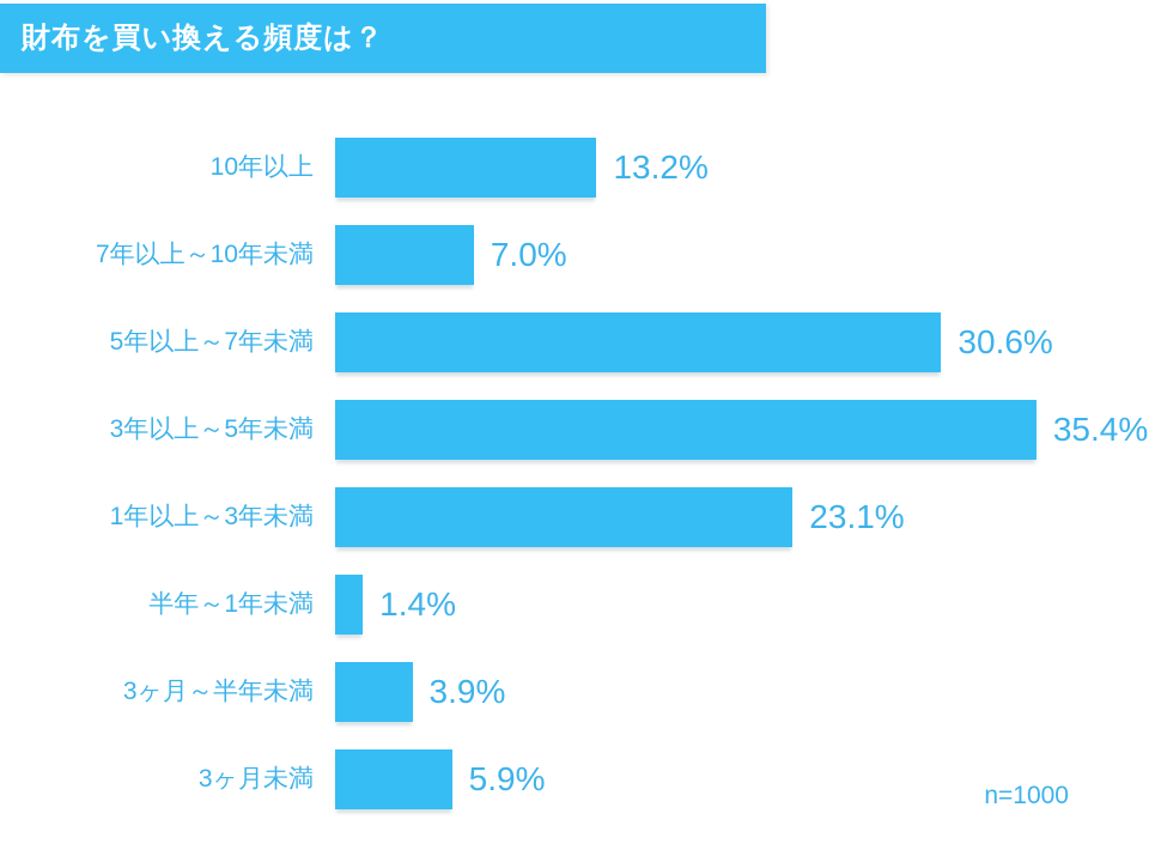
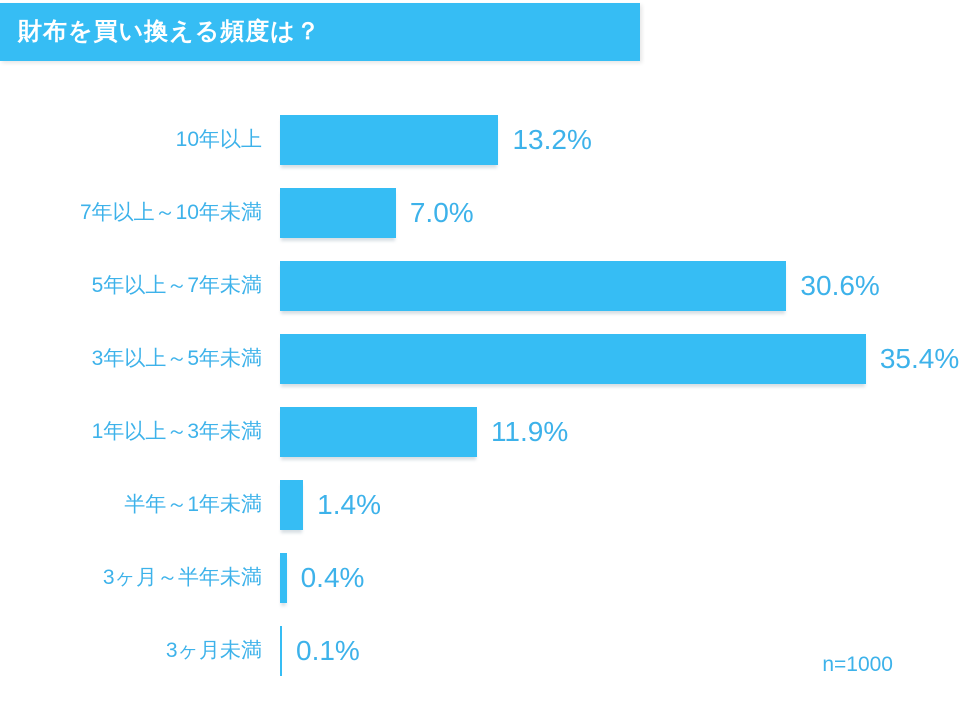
1年以上～3年未満: 23.1% -> 11.9%
3ヶ月～半年未満: 3.9% -> 0.4%
3ヶ月未満: 5.9% -> 0.1%
